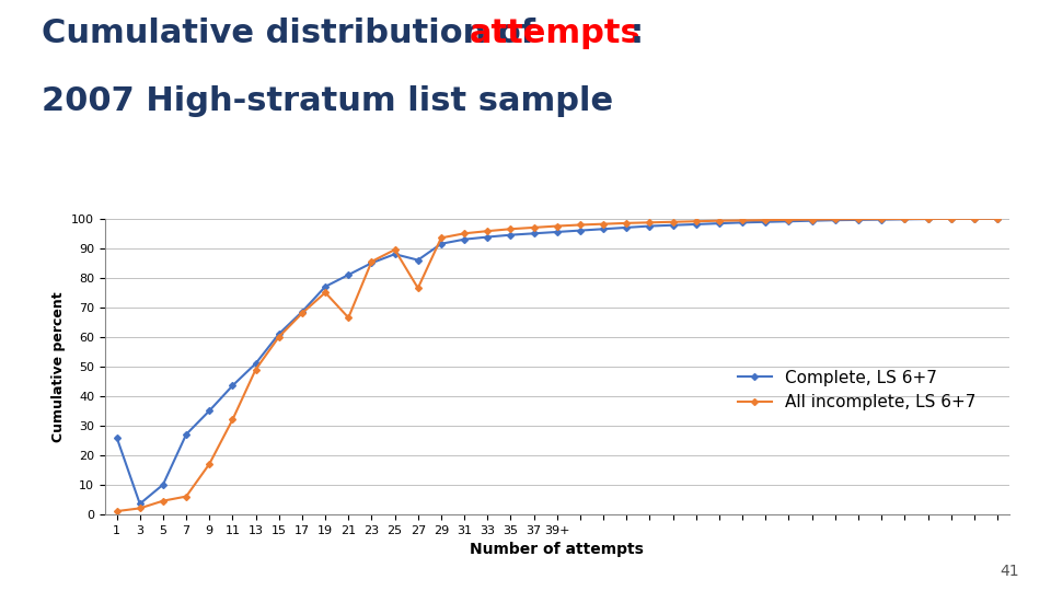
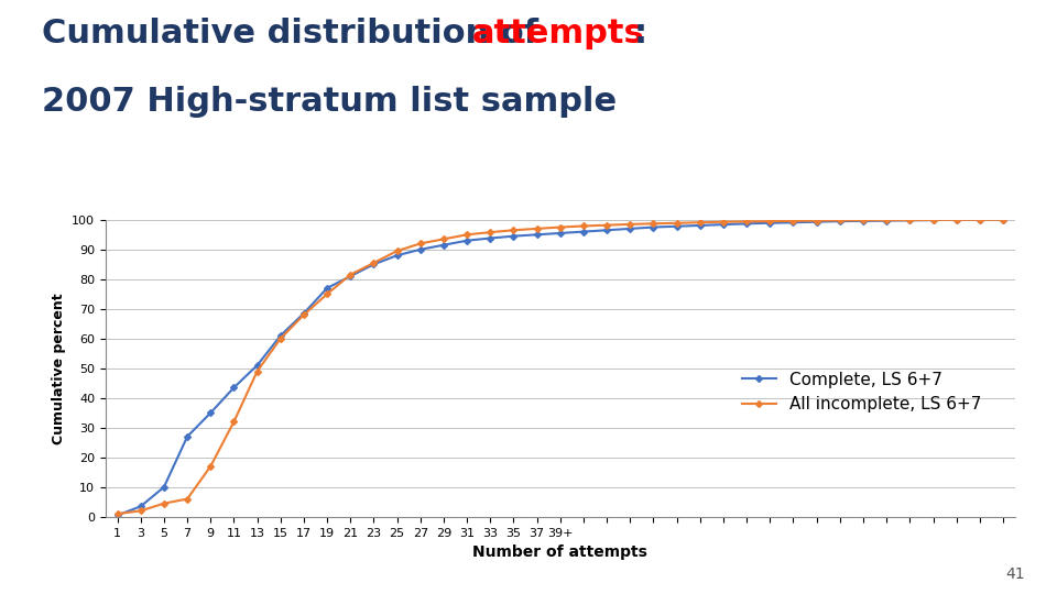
Complete, LS 6+7/1: 26.0 -> 0.5
All incomplete, LS 6+7/21: 66.5 -> 81.5
Complete, LS 6+7/27: 86.0 -> 90.0
All incomplete, LS 6+7/27: 76.5 -> 92.0
